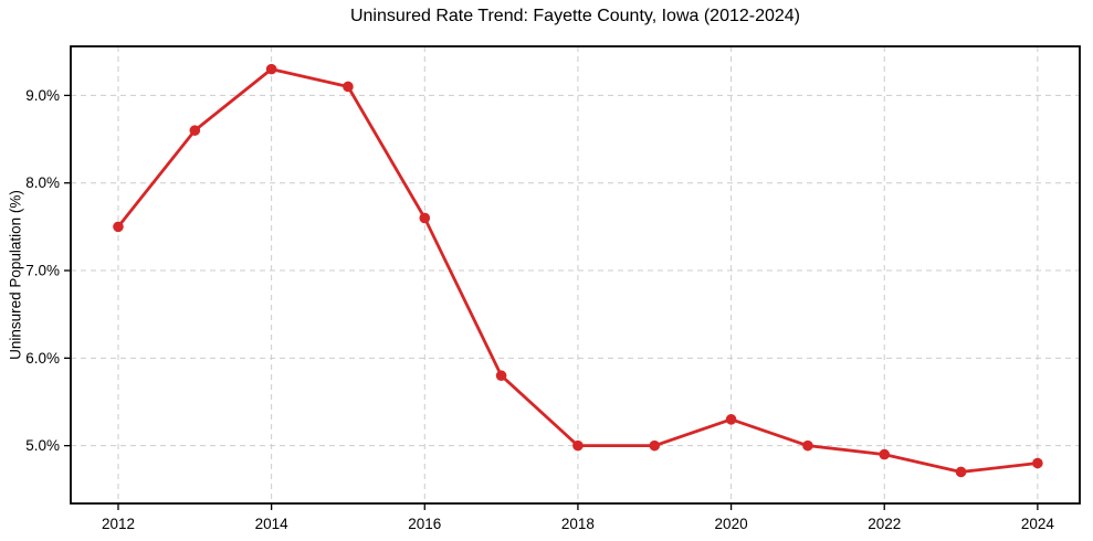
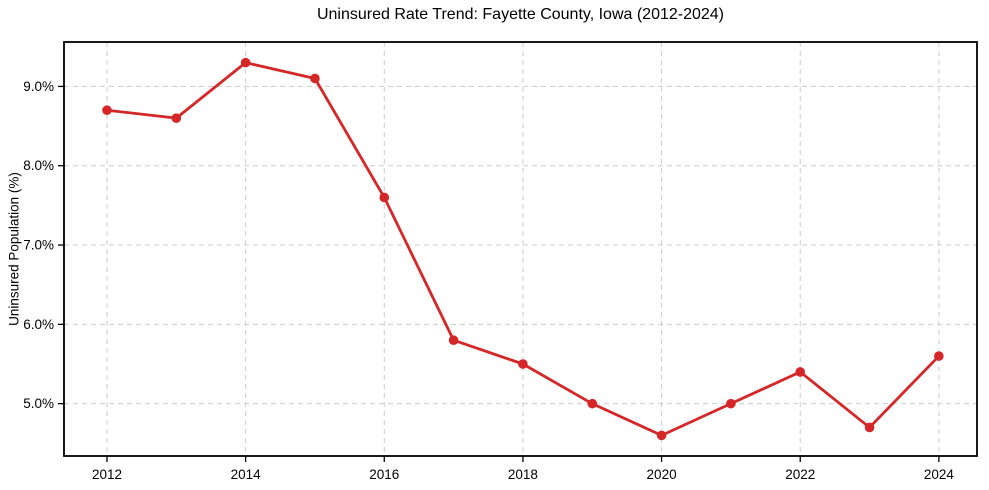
2012: 7.5% -> 8.7%
2018: 5.0% -> 5.5%
2020: 5.3% -> 4.6%
2022: 4.9% -> 5.4%
2024: 4.8% -> 5.6%
